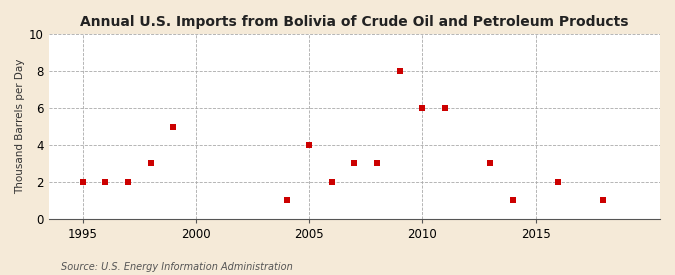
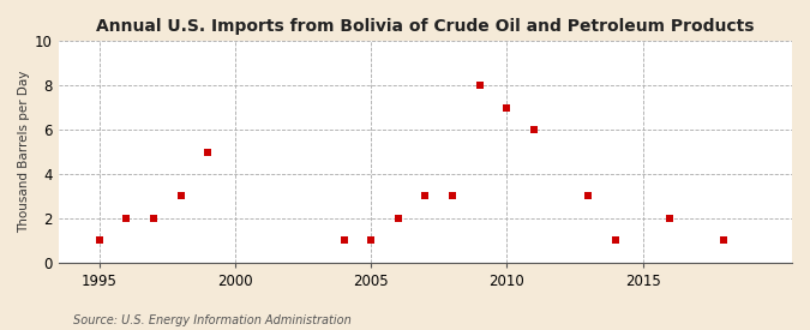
1995: 2 -> 1
2005: 4 -> 1
2010: 6 -> 7
